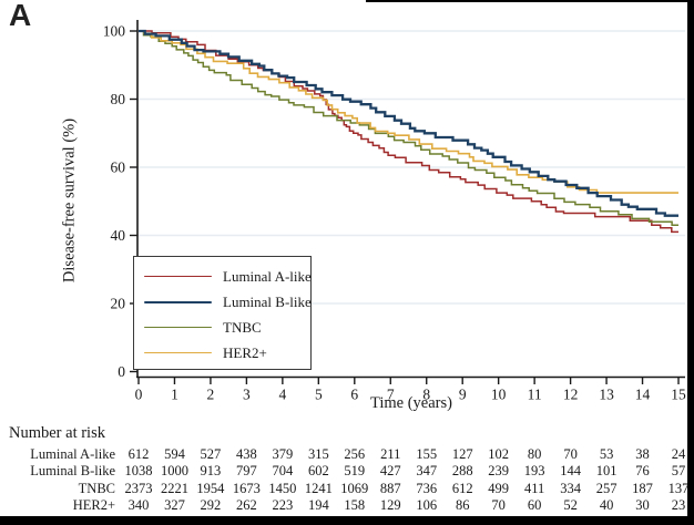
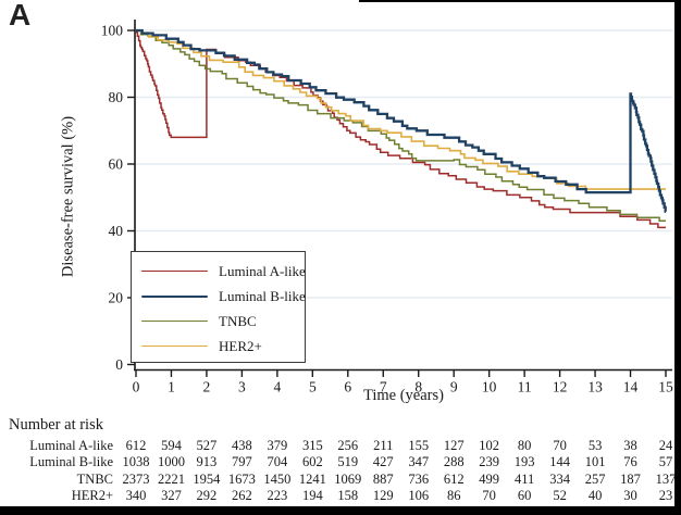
Luminal A-like/1: 98 -> 68
TNBC/8: 65 -> 61
Luminal B-like/14: 48 -> 81
